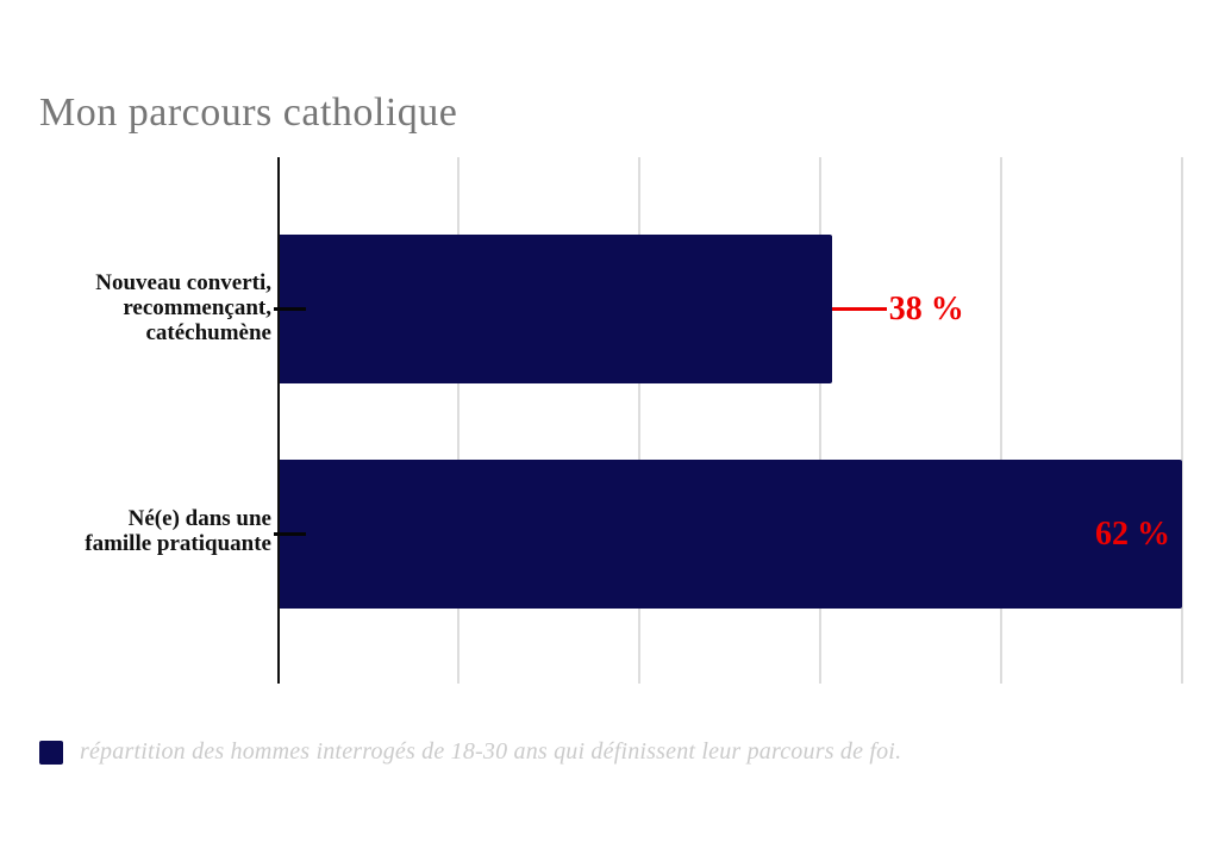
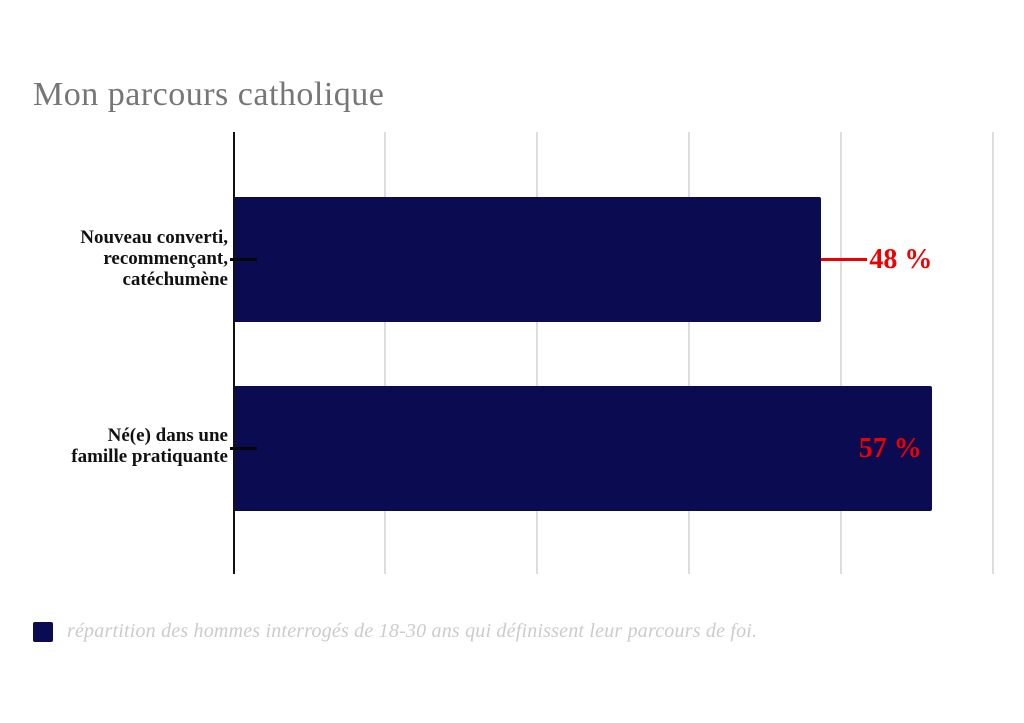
Nouveau converti, recommençant, catéchumène: 38 -> 48
Né(e) dans une famille pratiquante: 62 -> 57
